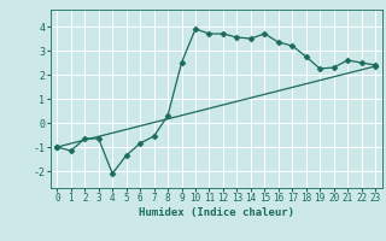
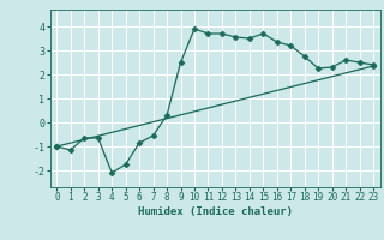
5: -1.35 -> -1.75
